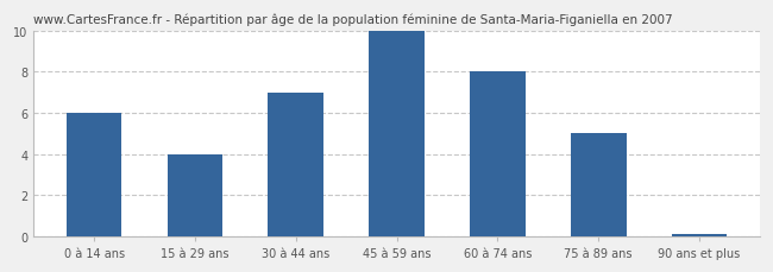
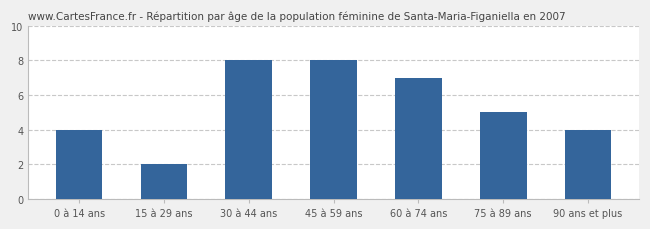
0 à 14 ans: 6.0 -> 4.0
15 à 29 ans: 4.0 -> 2.0
30 à 44 ans: 7.0 -> 8.0
45 à 59 ans: 10.0 -> 8.0
60 à 74 ans: 8.0 -> 7.0
90 ans et plus: 0.1 -> 4.0
